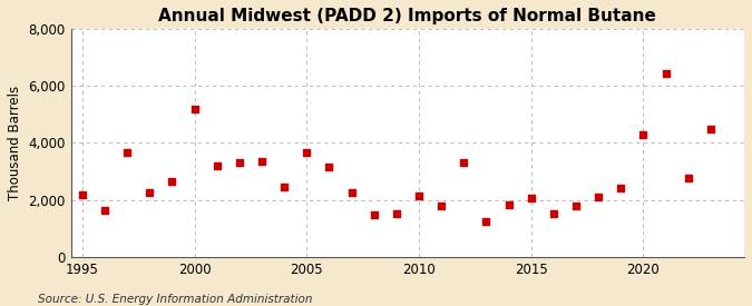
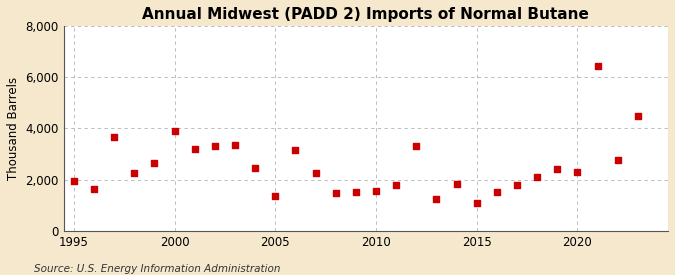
1995: 2,200 -> 1,950
2000: 5,200 -> 3,900
2005: 3,650 -> 1,380
2010: 2,150 -> 1,560
2015: 2,050 -> 1,100
2020: 4,300 -> 2,300
